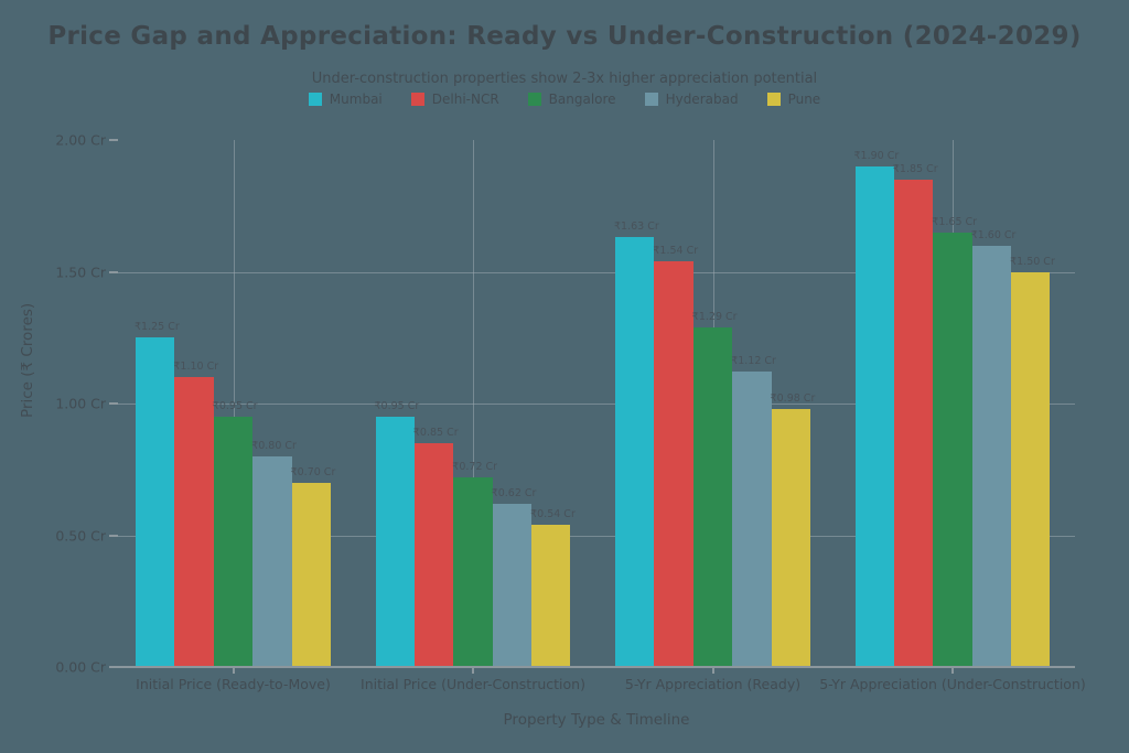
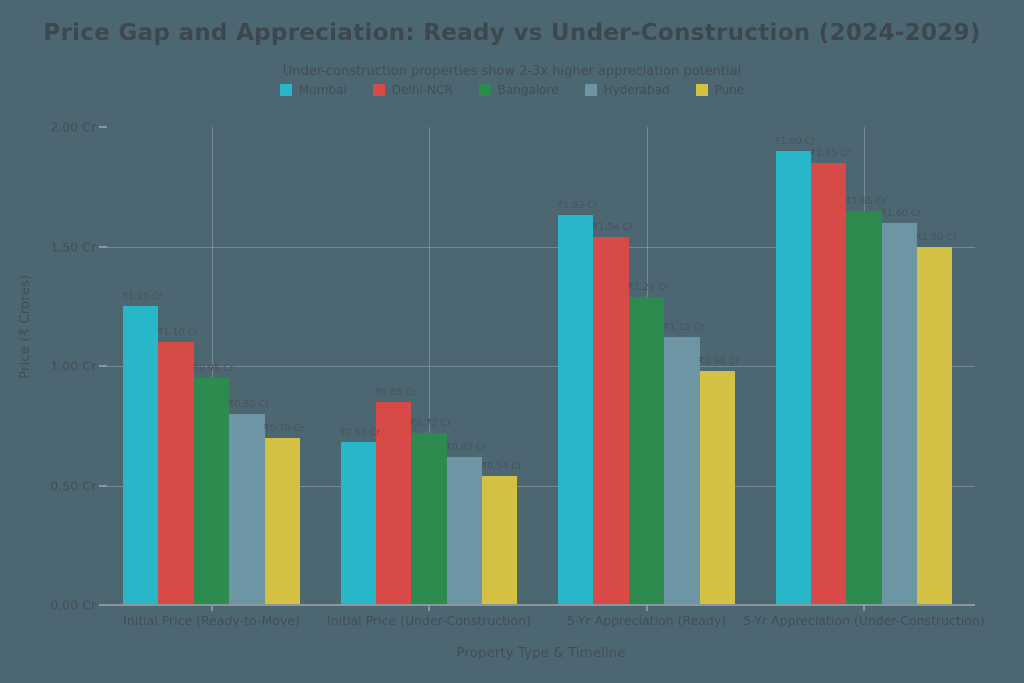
Mumbai/Initial Price (Under-Construction): 0.95 -> 0.68
